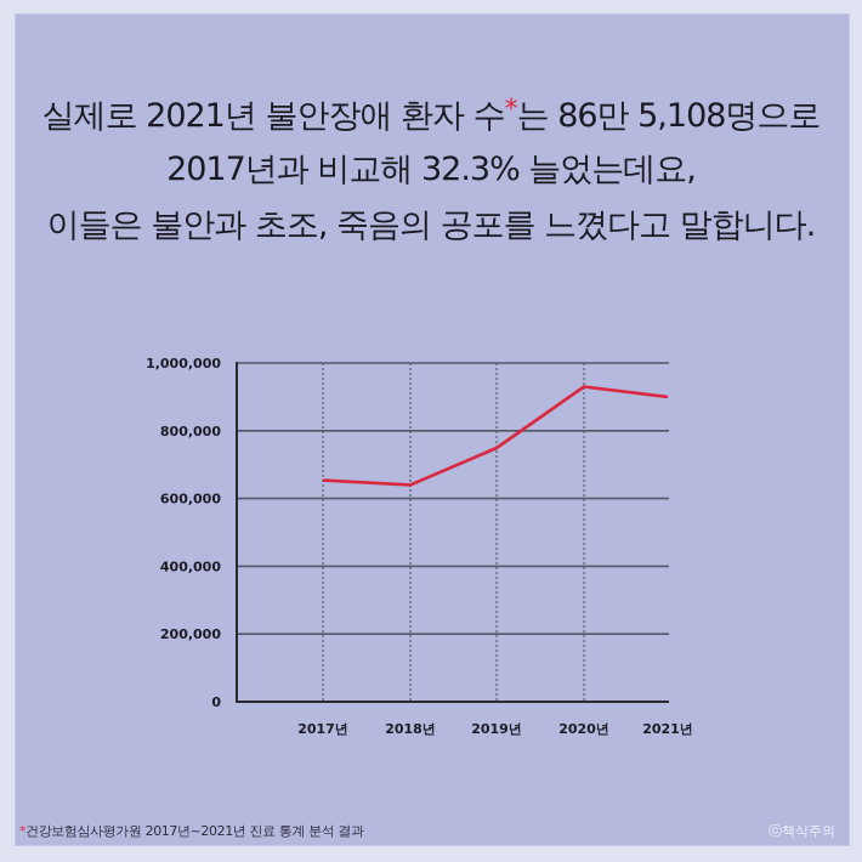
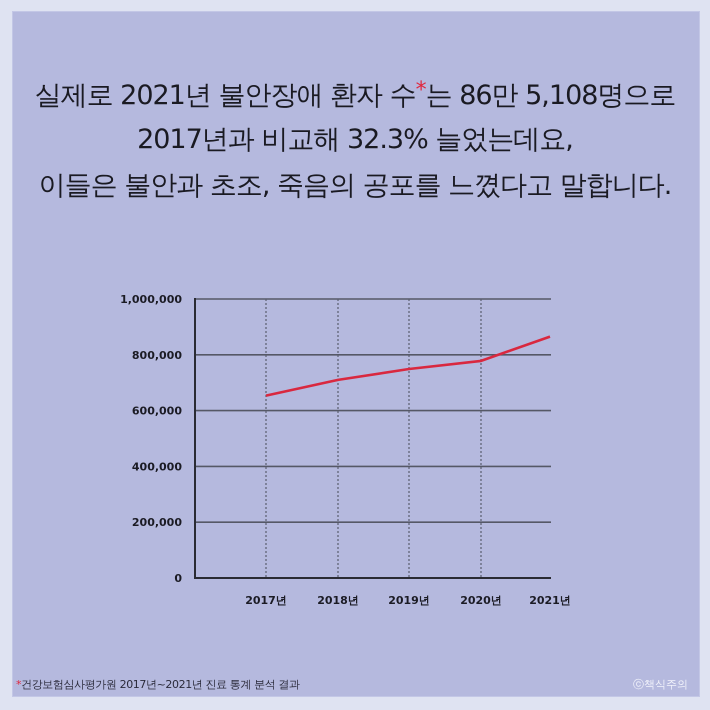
2018년: 640000 -> 710000
2020년: 930000 -> 780000
2021년: 900000 -> 870000
